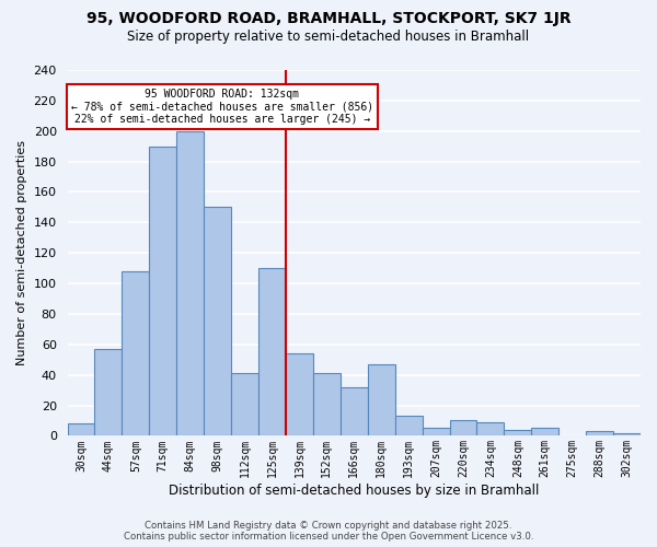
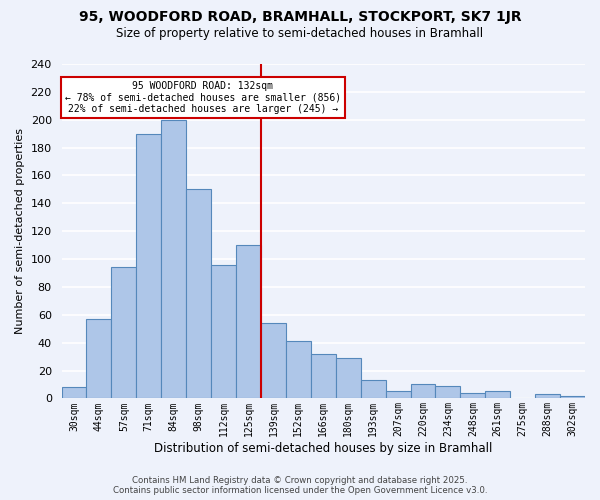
57sqm: 108 -> 94
112sqm: 41 -> 96
180sqm: 47 -> 29
